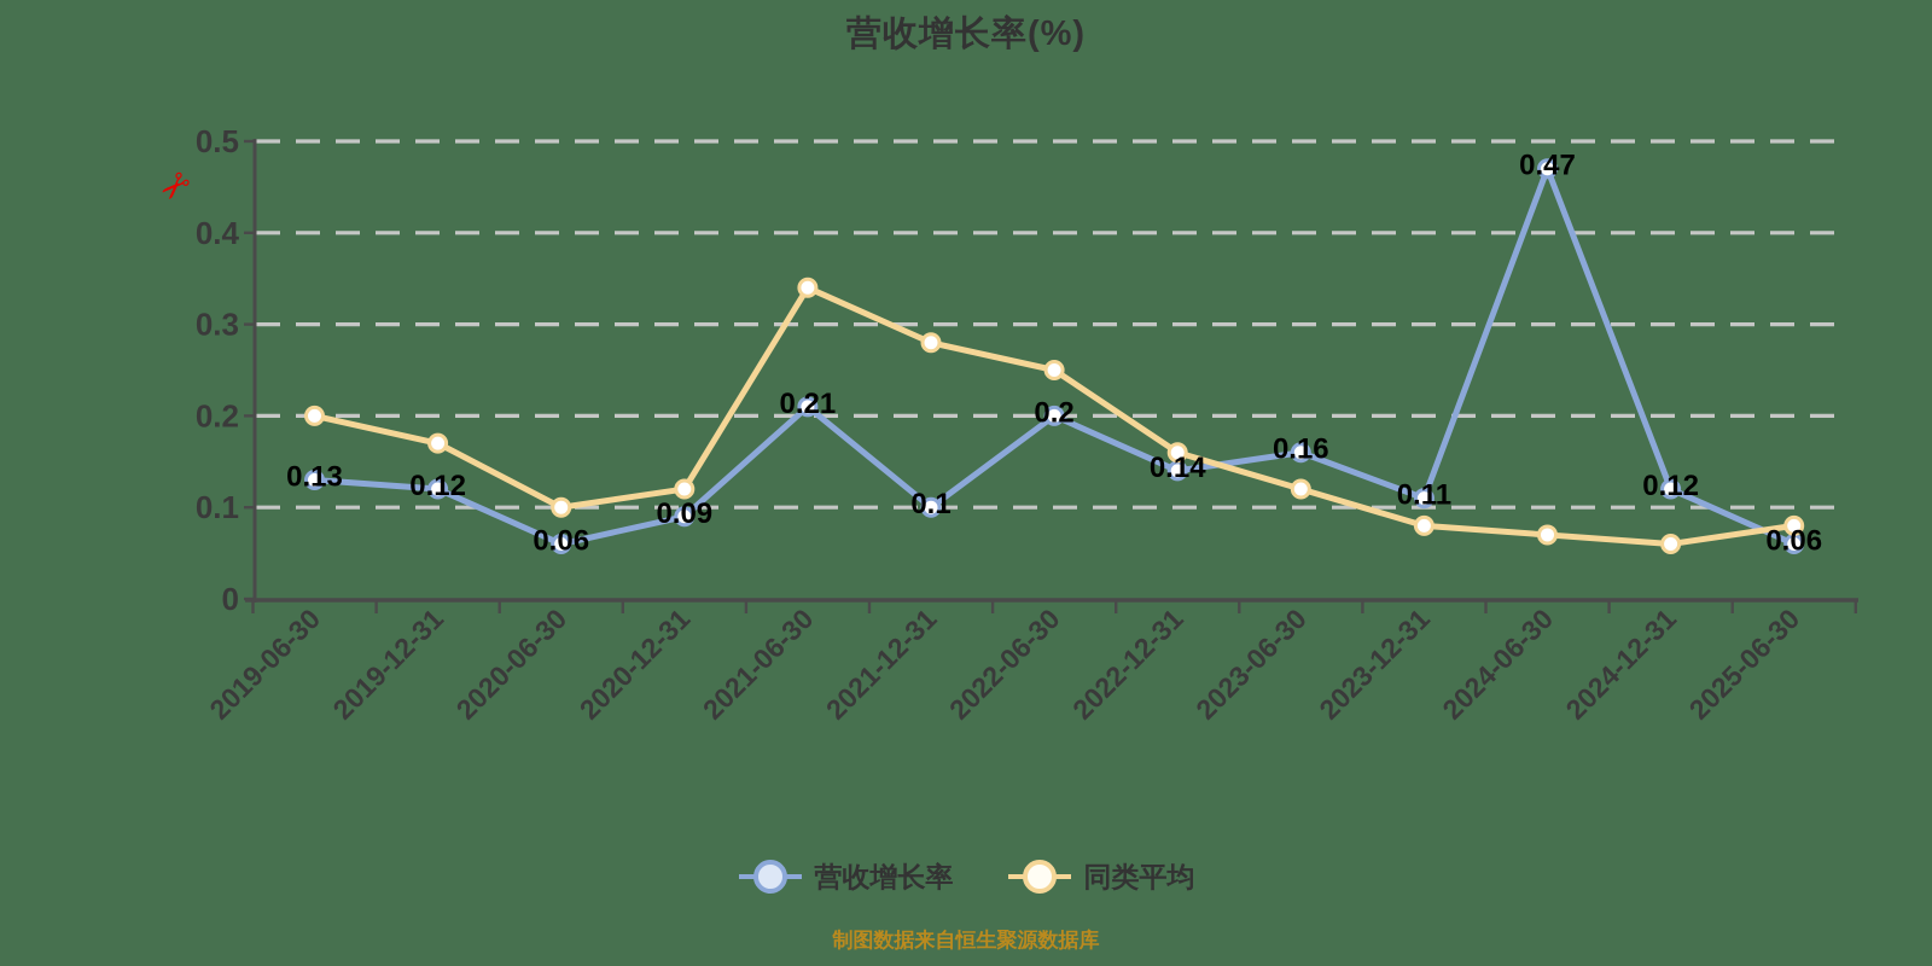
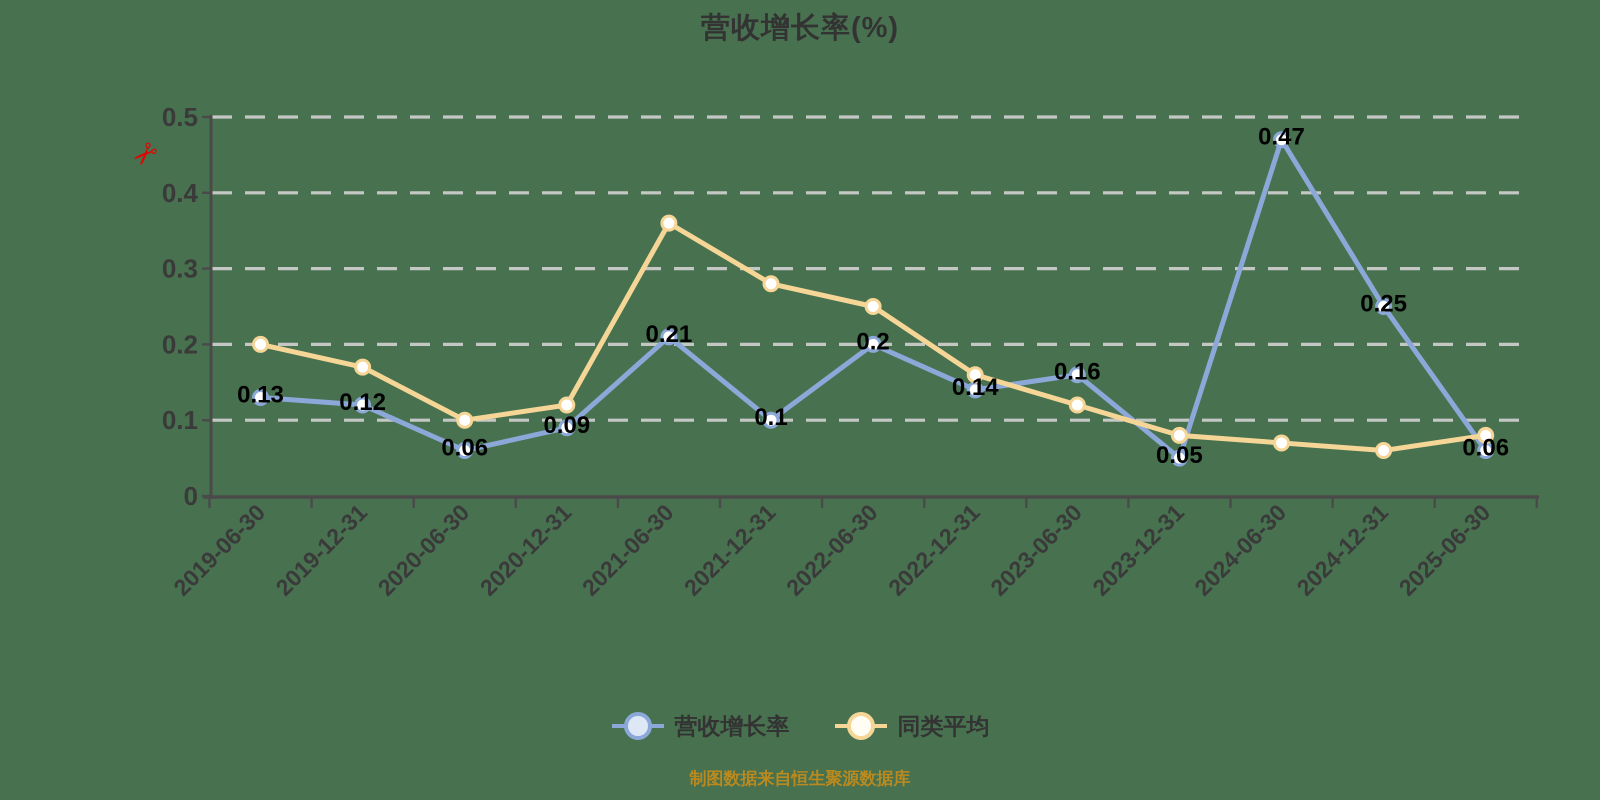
同类平均/2021-06-30: 0.34 -> 0.36
营收增长率/2023-12-31: 0.11 -> 0.05
营收增长率/2024-12-31: 0.12 -> 0.25
